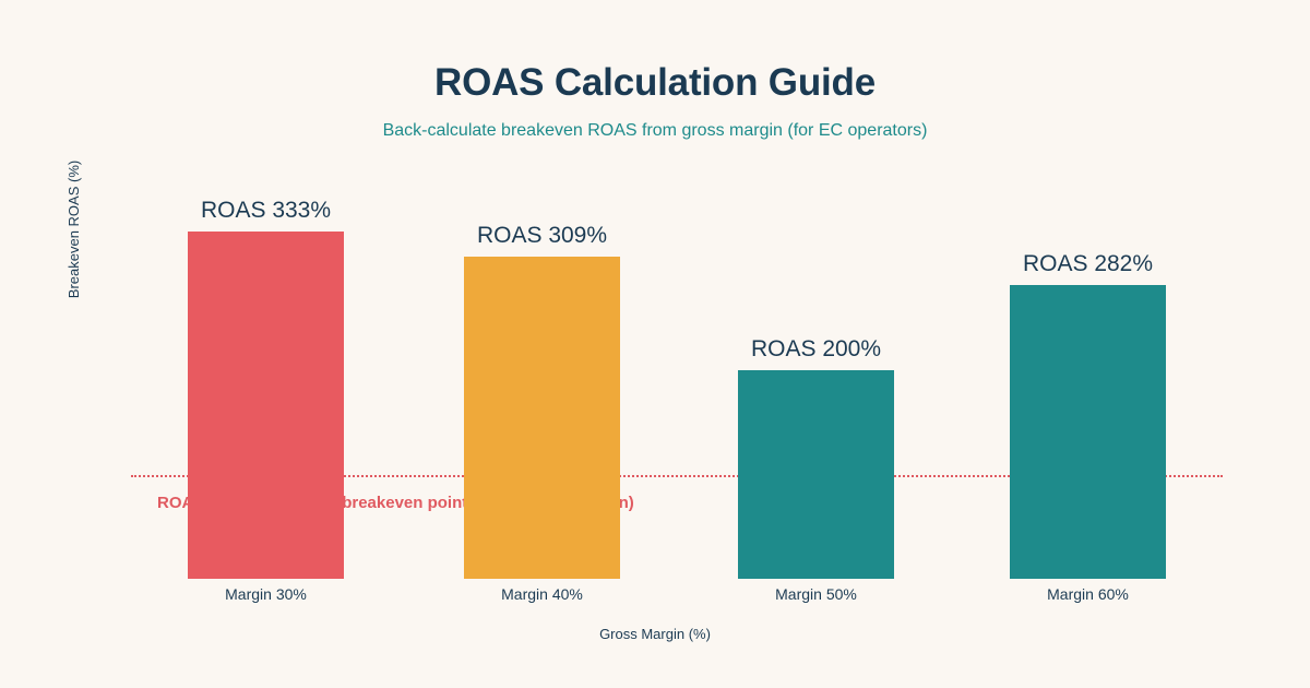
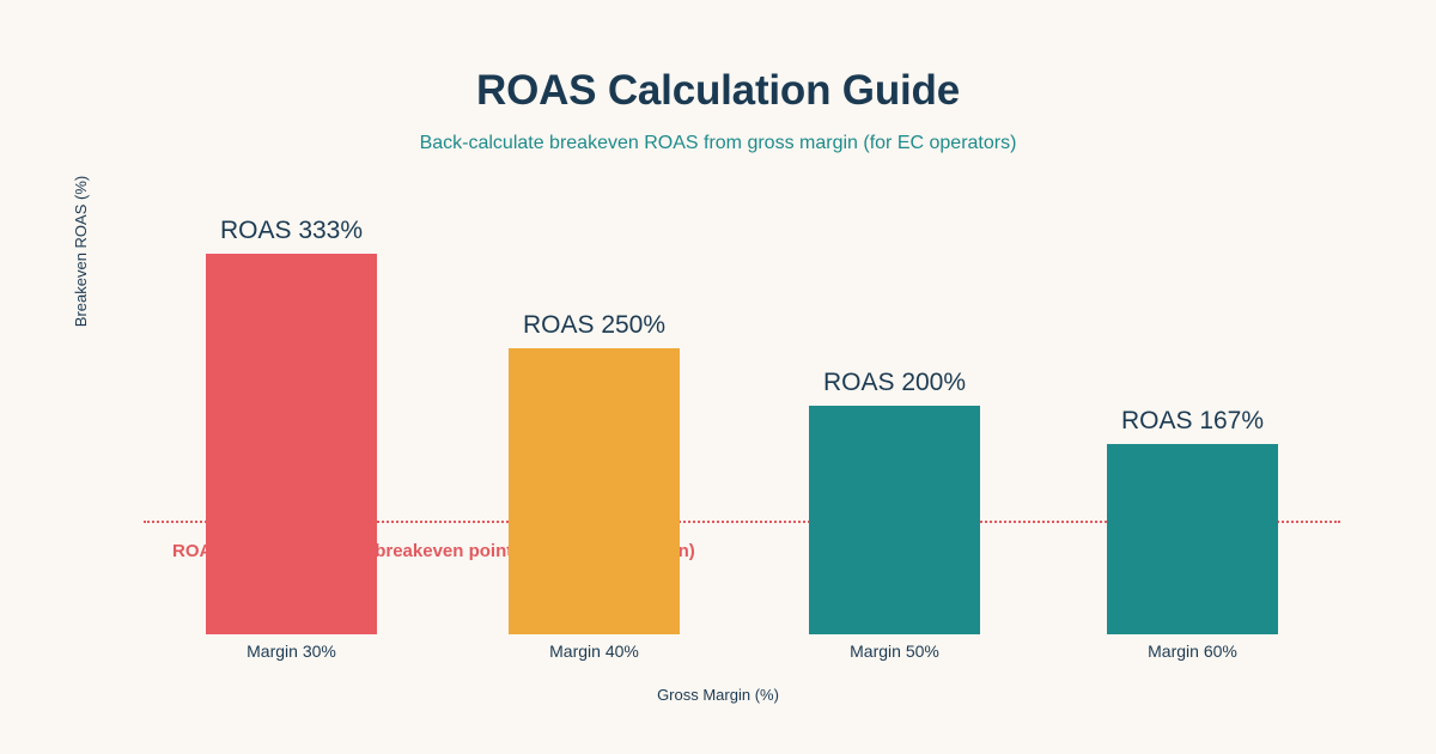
Margin 40%: 309% -> 250%
Margin 60%: 282% -> 167%
